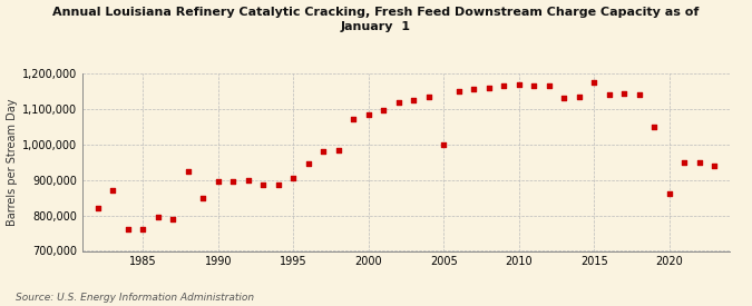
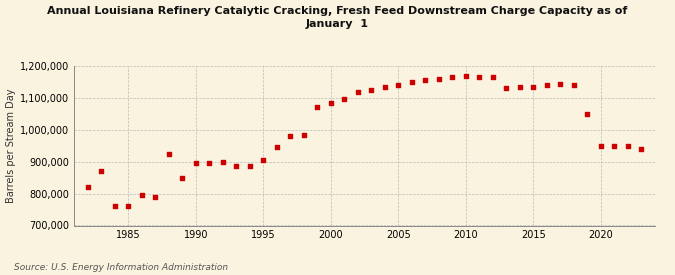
2005: 1,000,000 -> 1,140,000
2015: 1,175,000 -> 1,135,000
2020: 860,000 -> 950,000
